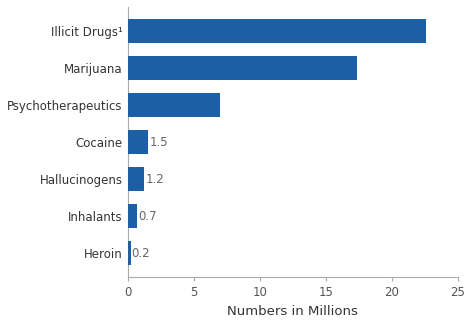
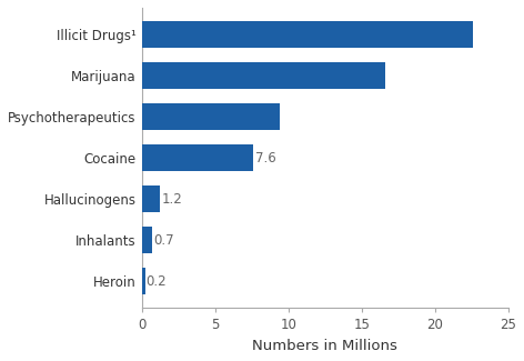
Marijuana: 17.4 -> 16.6
Psychotherapeutics: 7.0 -> 9.4
Cocaine: 1.5 -> 7.6
